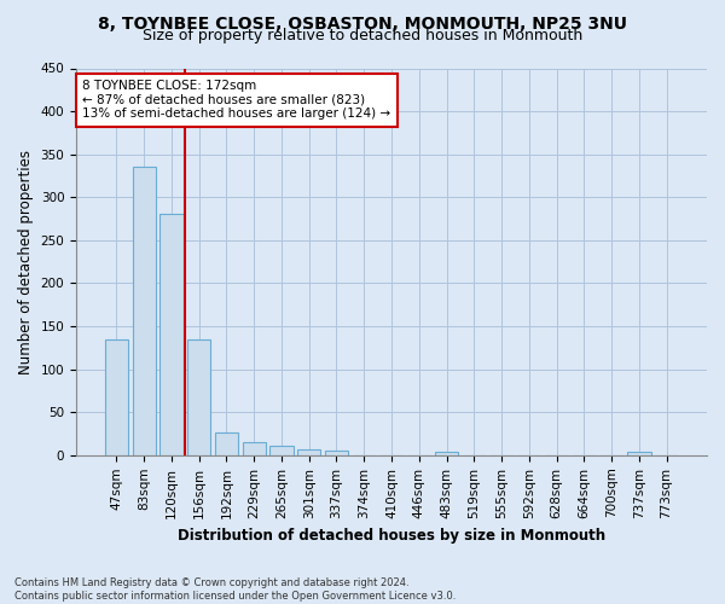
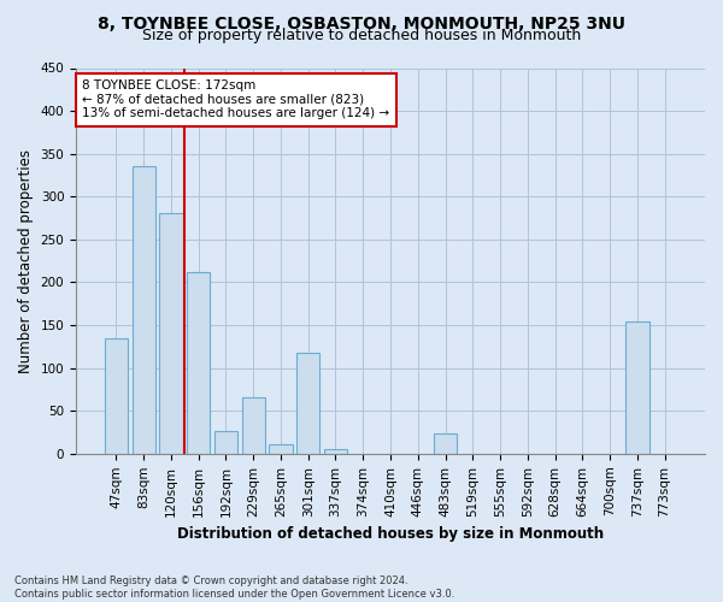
156sqm: 134 -> 212
229sqm: 15 -> 66
301sqm: 7 -> 118
483sqm: 4 -> 24
737sqm: 4 -> 154
